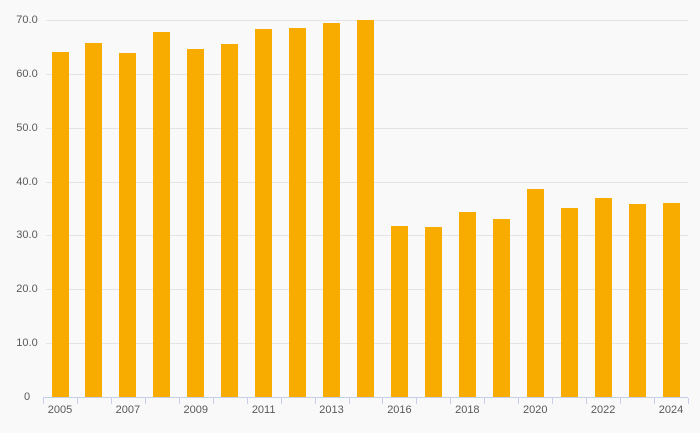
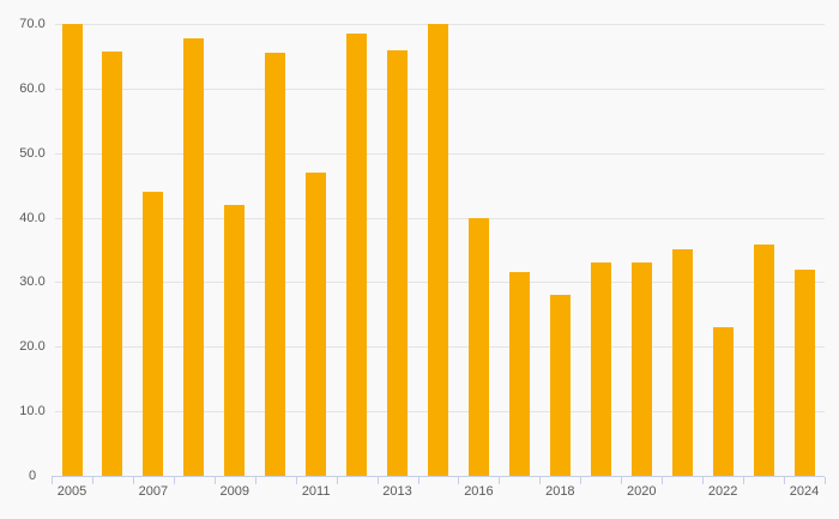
2005: 64 -> 70
2007: 64 -> 44
2009: 65 -> 42
2011: 68 -> 47
2013: 70 -> 66
2016: 32 -> 40
2018: 34 -> 28
2020: 39 -> 33
2022: 37 -> 23
2024: 36 -> 32
